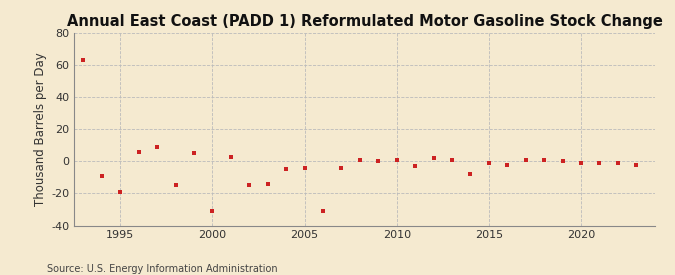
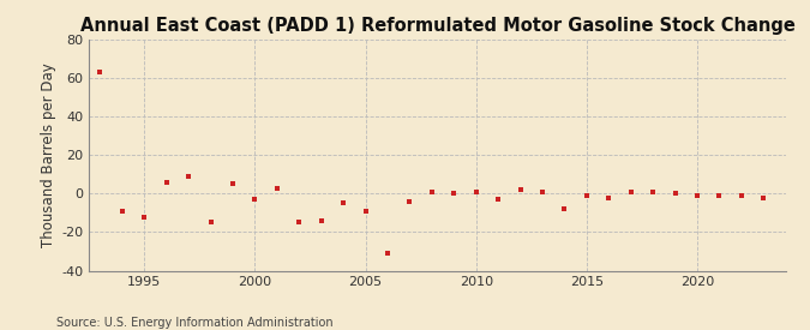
1995: -19 -> -12
2000: -31 -> -3
2005: -4 -> -9
